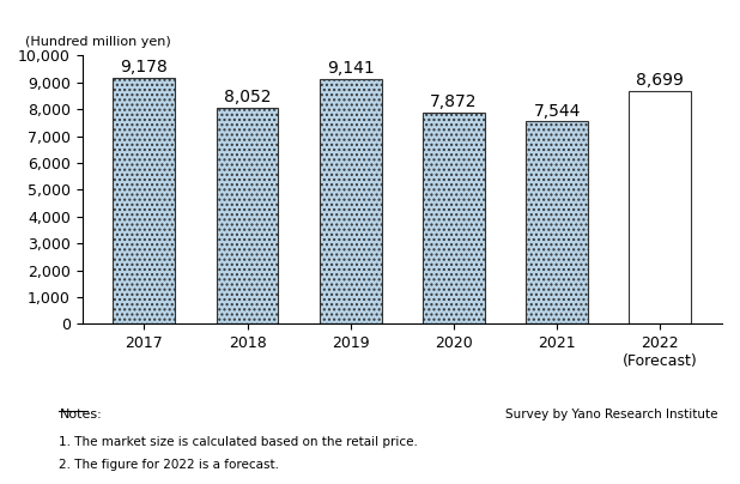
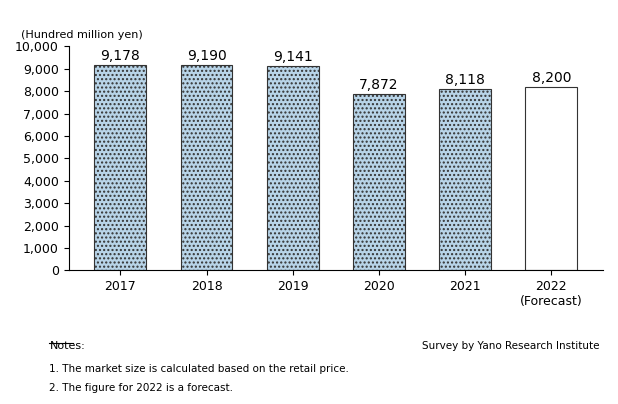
2018: 8,052 -> 9,190
2021: 7,544 -> 8,118
2022 (Forecast): 8,699 -> 8,200
